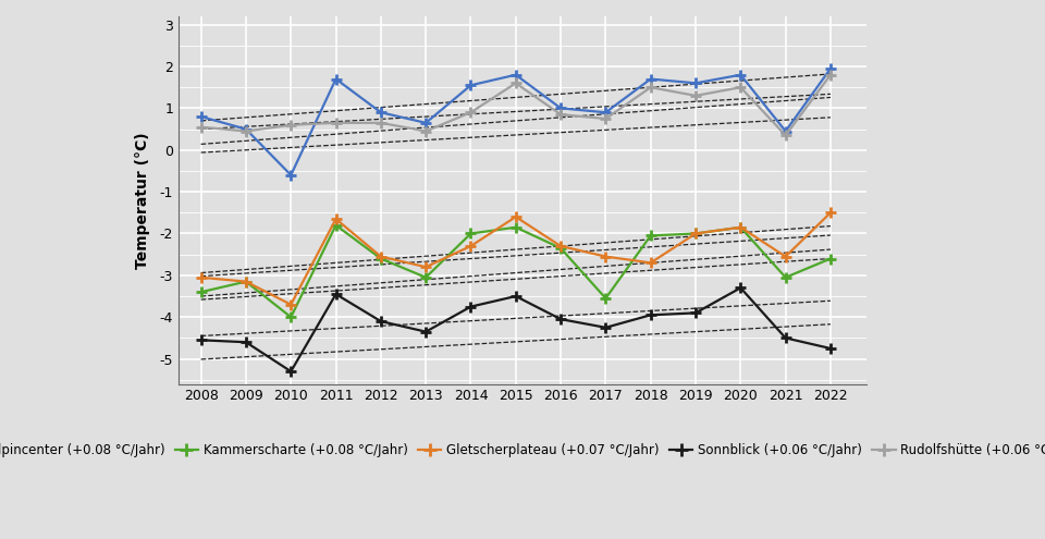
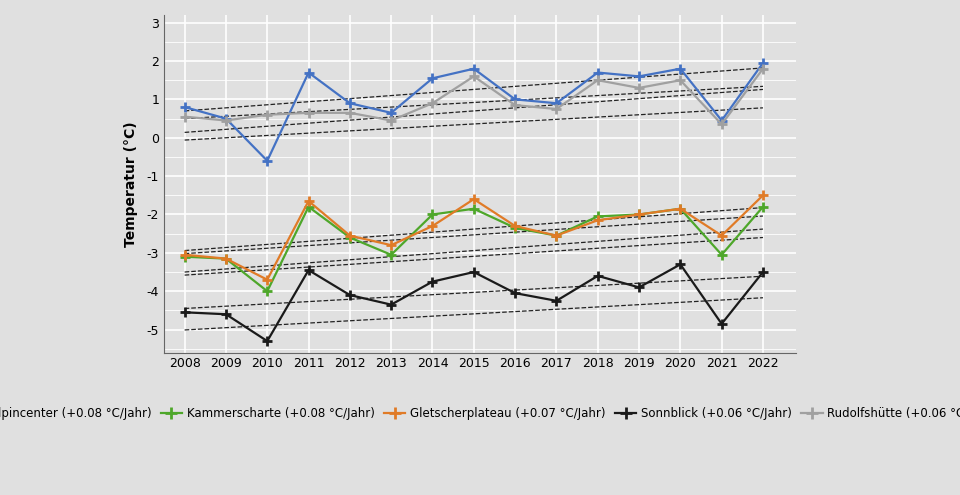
Kammerscharte (+0.08 °C/Jahr)/2008: -3.40 -> -3.10
Kammerscharte (+0.08 °C/Jahr)/2017: -3.55 -> -2.55
Gletscherplateau (+0.07 °C/Jahr)/2018: -2.70 -> -2.15
Sonnblick (+0.06 °C/Jahr)/2018: -3.95 -> -3.60
Sonnblick (+0.06 °C/Jahr)/2021: -4.50 -> -4.85
Kammerscharte (+0.08 °C/Jahr)/2022: -2.60 -> -1.80
Sonnblick (+0.06 °C/Jahr)/2022: -4.75 -> -3.50
